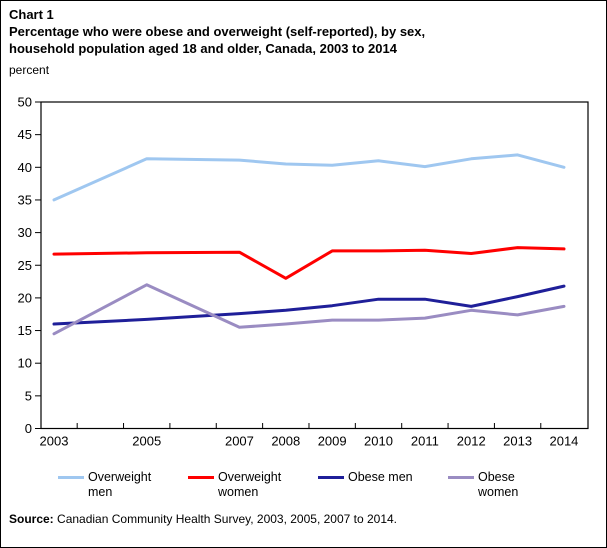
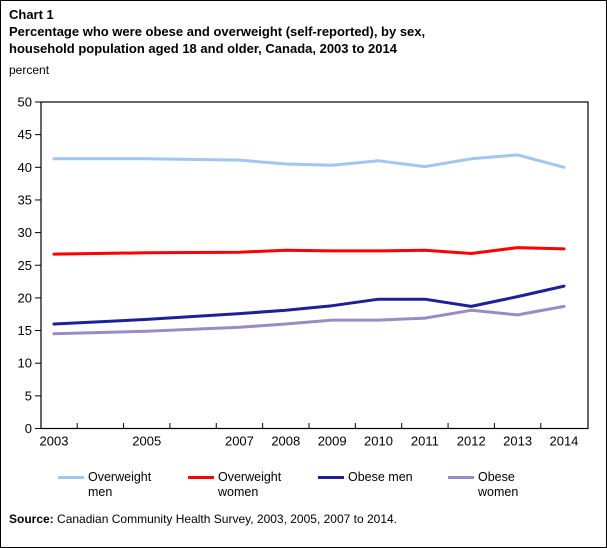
Overweight men/2003: 35 -> 41
Obese women/2005: 22 -> 15
Overweight women/2008: 23 -> 27
